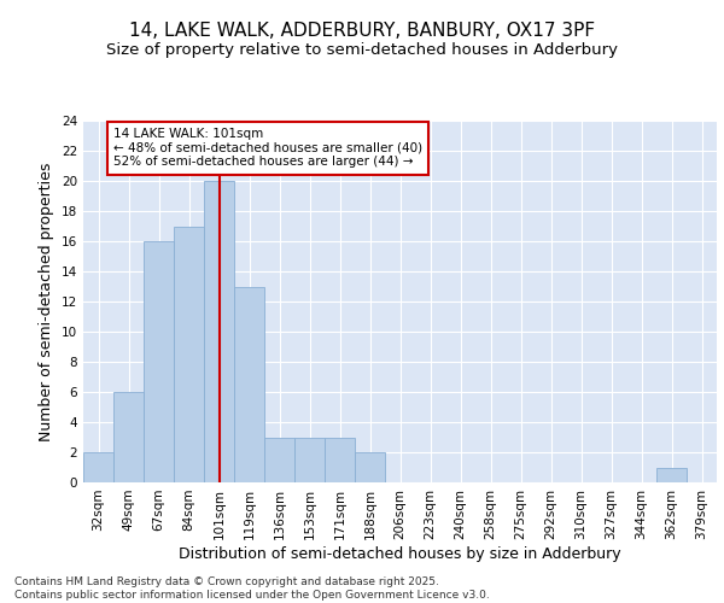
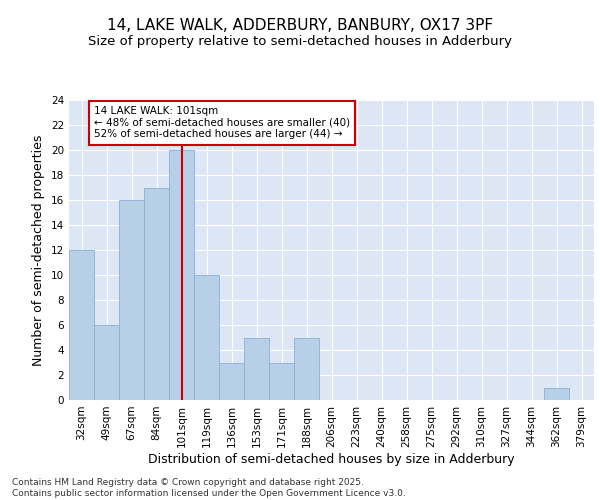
32sqm: 2 -> 12
119sqm: 13 -> 10
153sqm: 3 -> 5
188sqm: 2 -> 5
